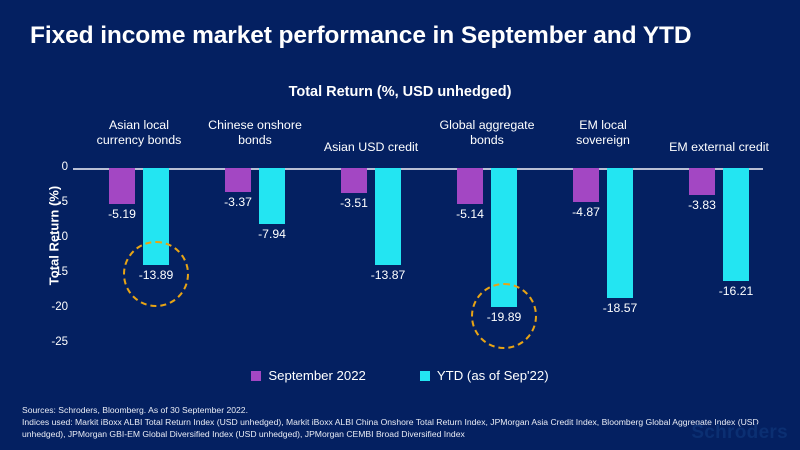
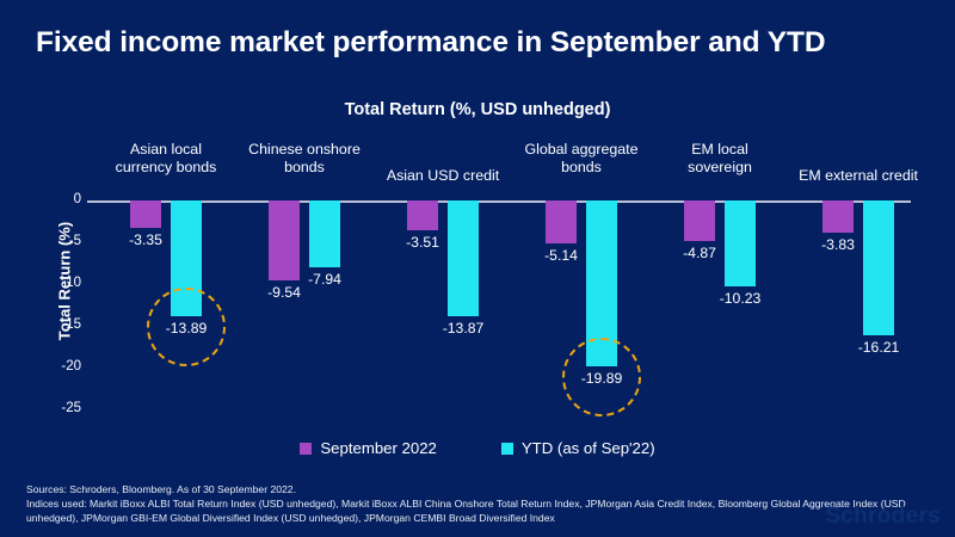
September 2022/Asian local currency bonds: -5.19 -> -3.35
September 2022/Chinese onshore bonds: -3.37 -> -9.54
YTD (as of Sep'22)/EM local sovereign: -18.57 -> -10.23
